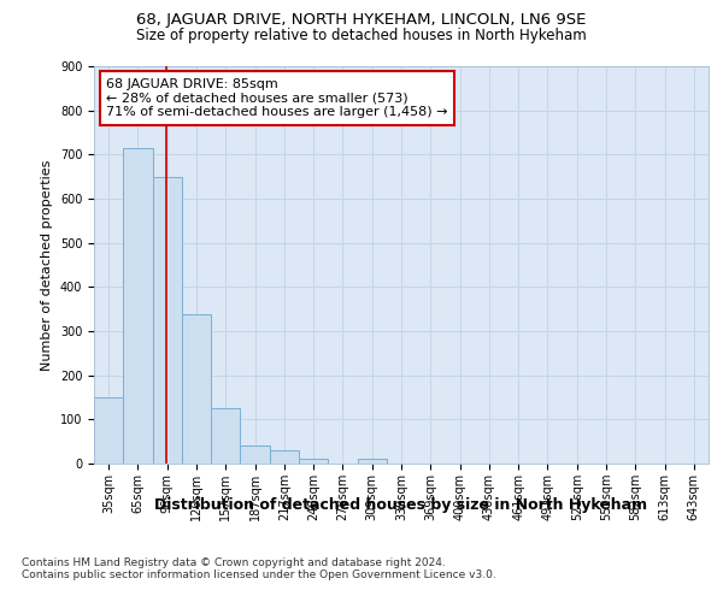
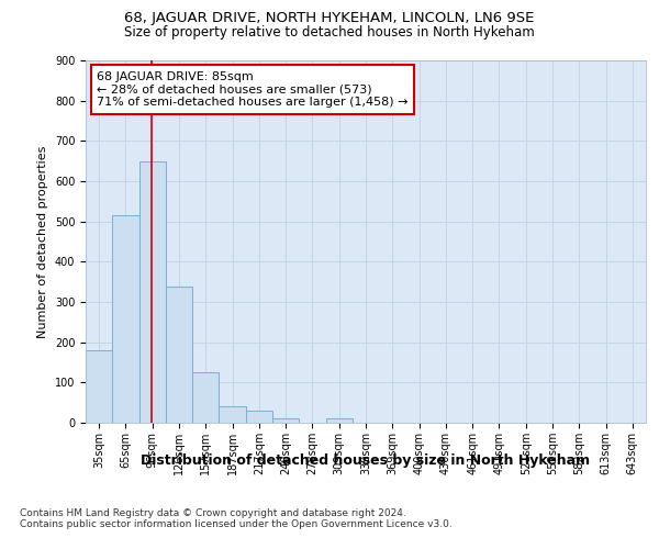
35sqm: 150 -> 180
65sqm: 715 -> 515
